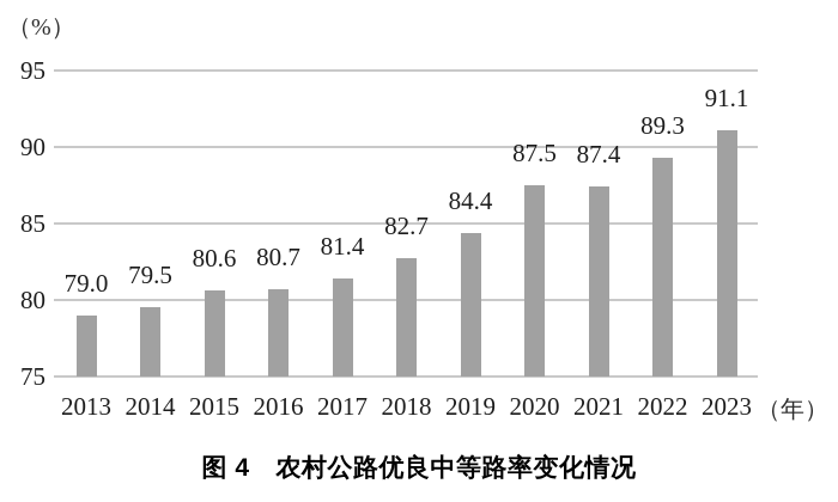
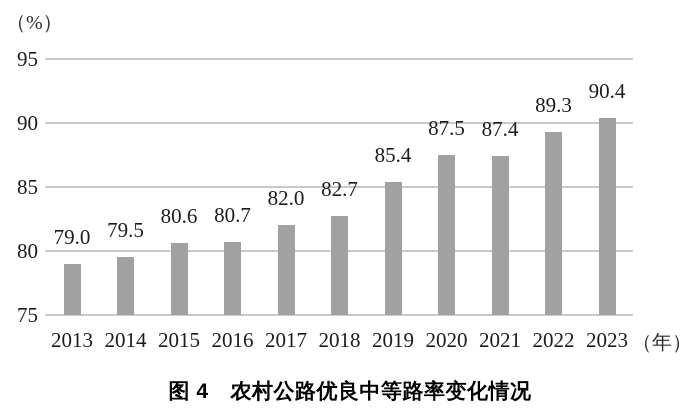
2017: 81.4 -> 82.0
2019: 84.4 -> 85.4
2023: 91.1 -> 90.4
